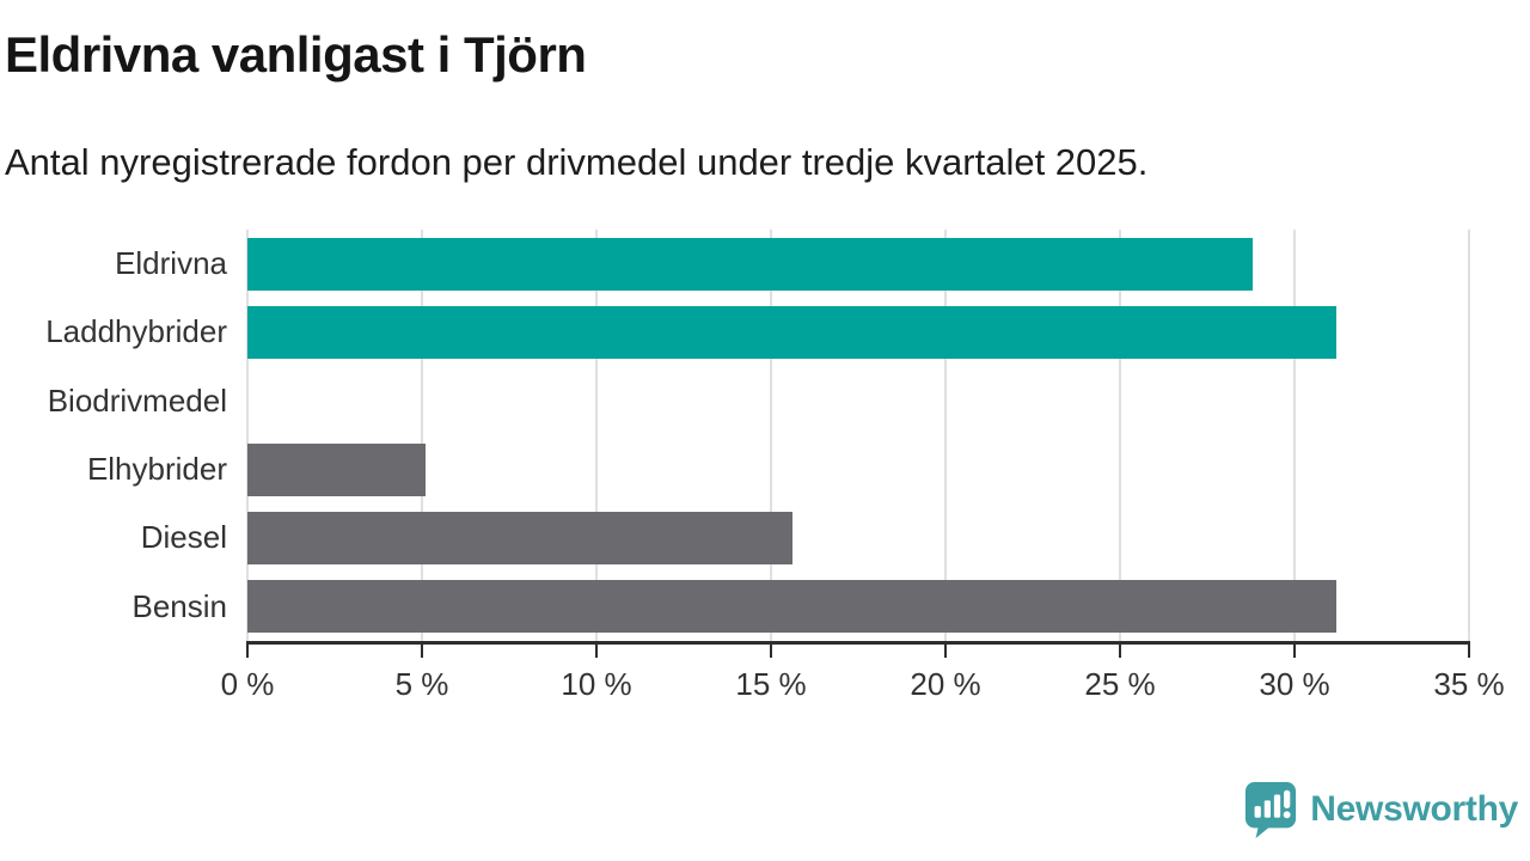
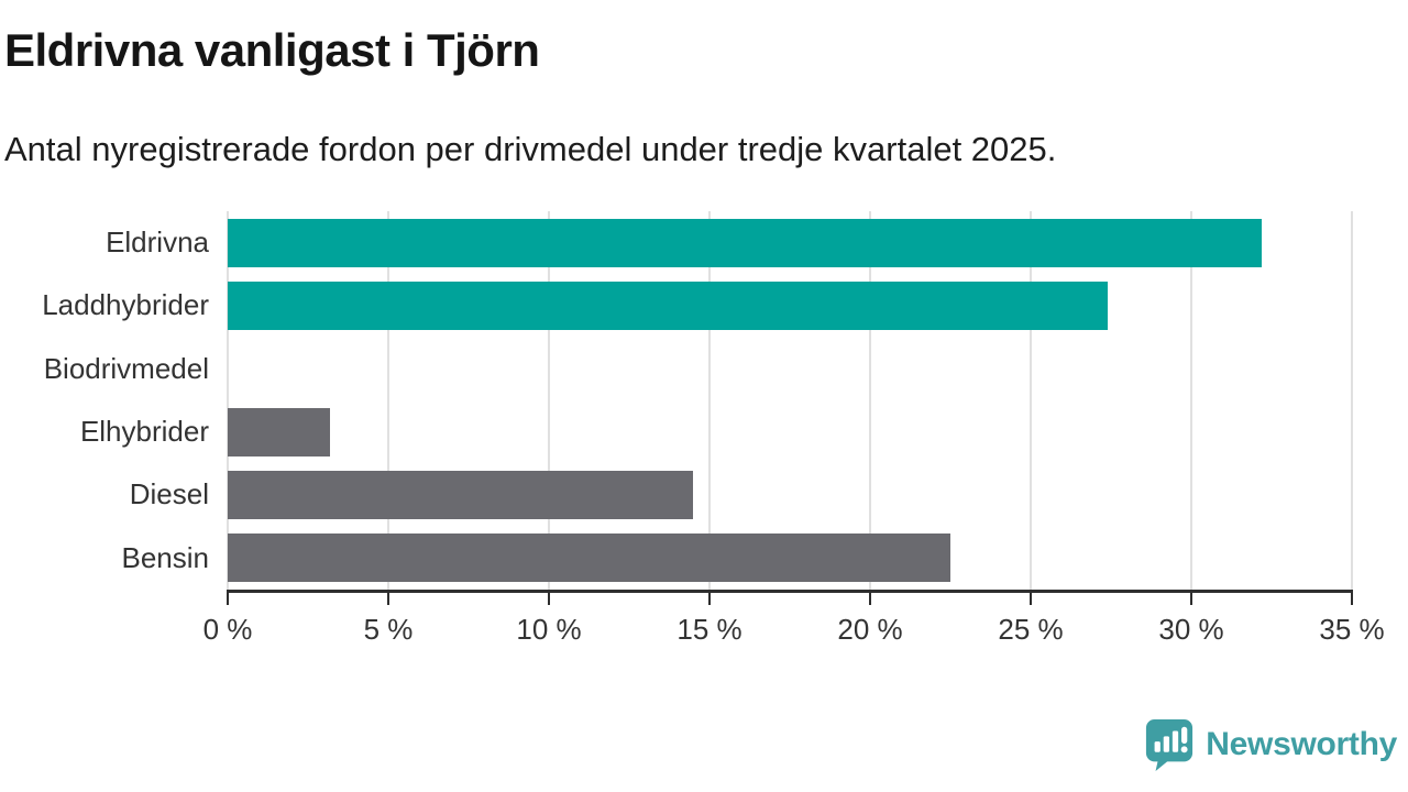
Eldrivna: 28.8% -> 32.2%
Laddhybrider: 31.2% -> 27.4%
Elhybrider: 5.1% -> 3.2%
Diesel: 15.6% -> 14.5%
Bensin: 31.2% -> 22.5%
